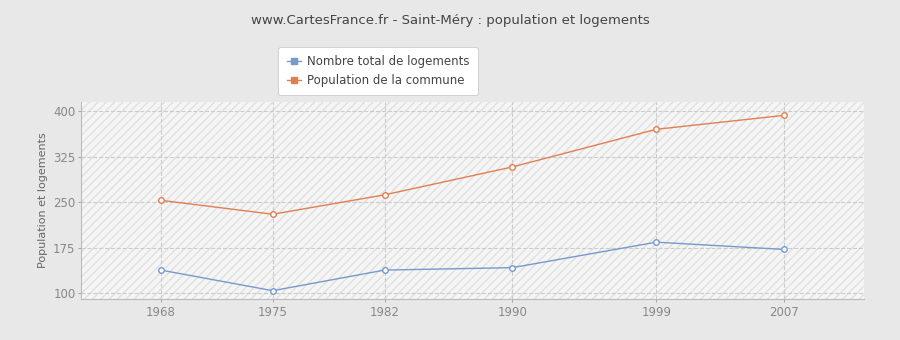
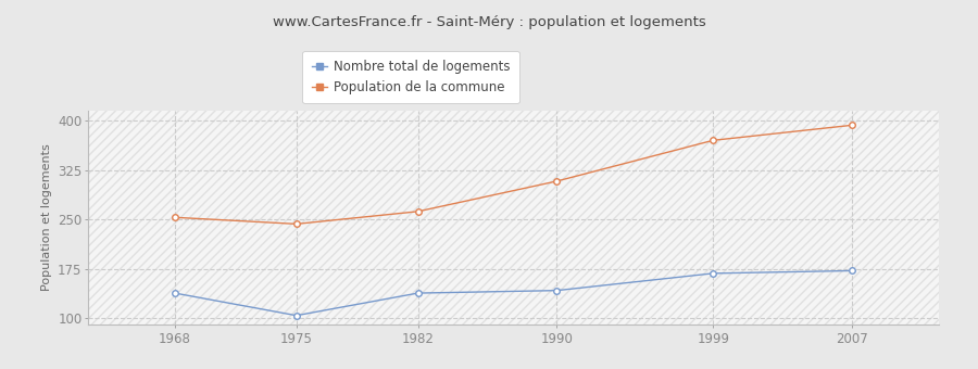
Population de la commune/1975: 230 -> 243
Nombre total de logements/1999: 184 -> 168
